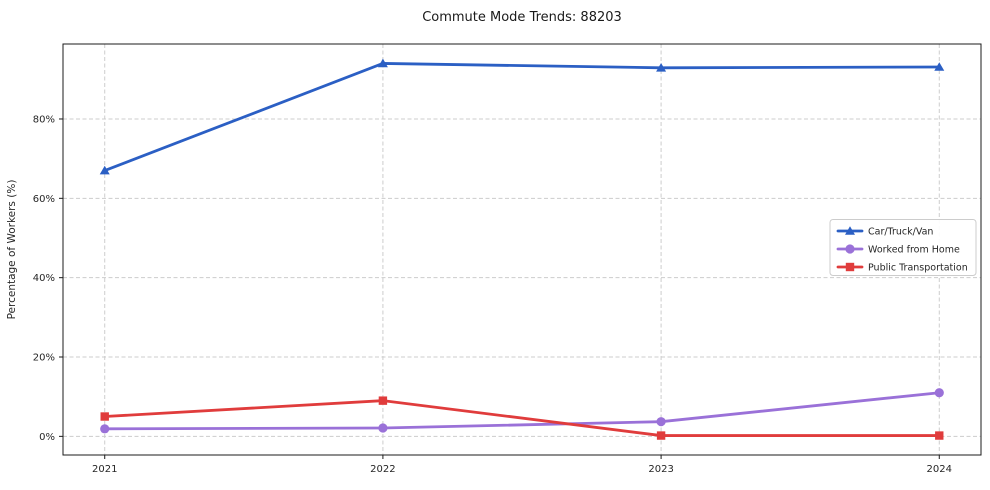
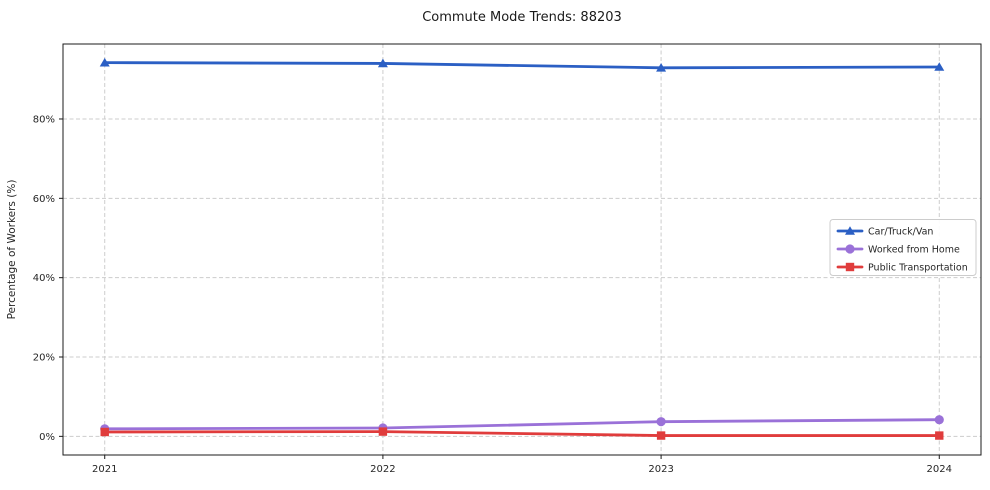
Car/Truck/Van/2021: 67% -> 94%
Public Transportation/2021: 5% -> 1%
Public Transportation/2022: 9% -> 1%
Worked from Home/2024: 11% -> 4%
